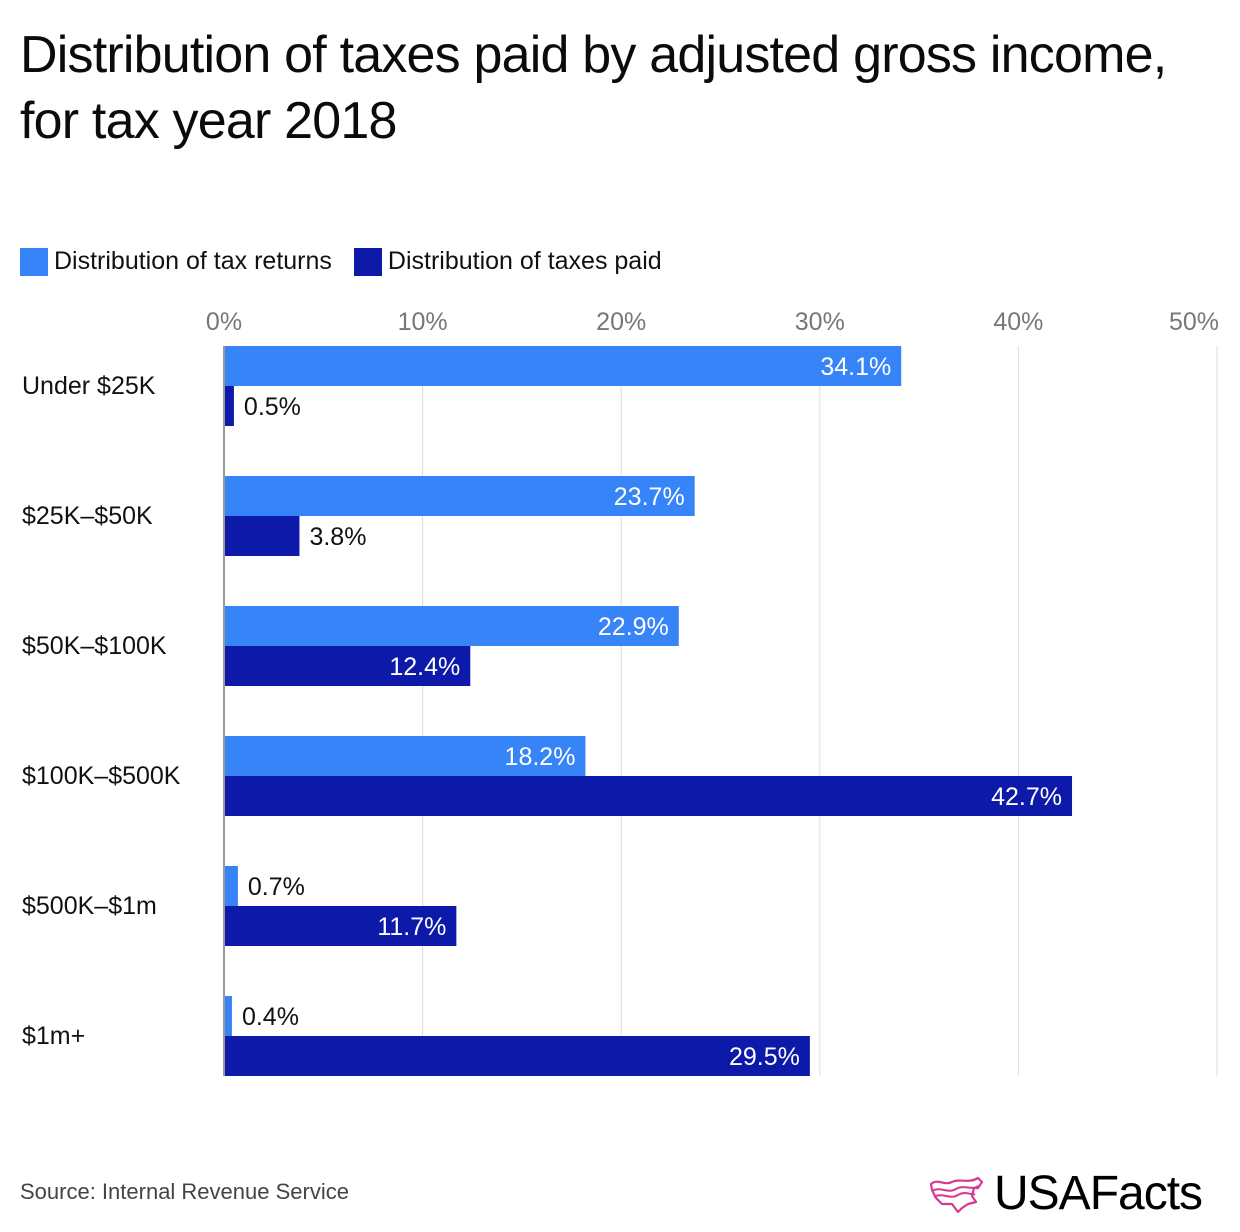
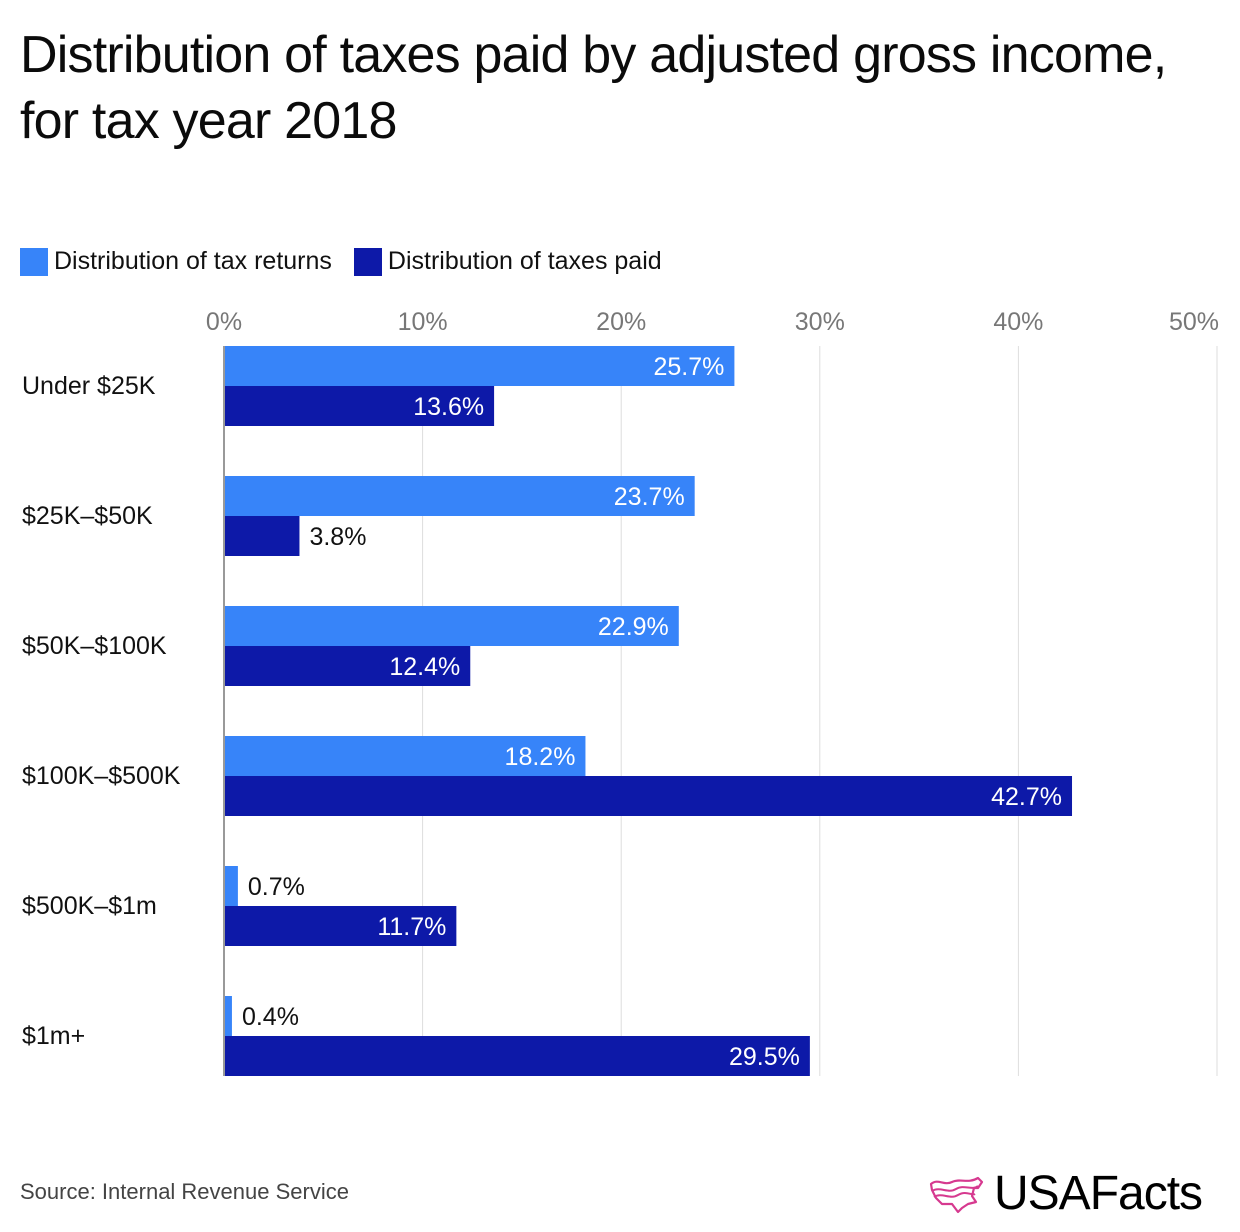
Distribution of tax returns/Under $25K: 34.1% -> 25.7%
Distribution of taxes paid/Under $25K: 0.5% -> 13.6%
